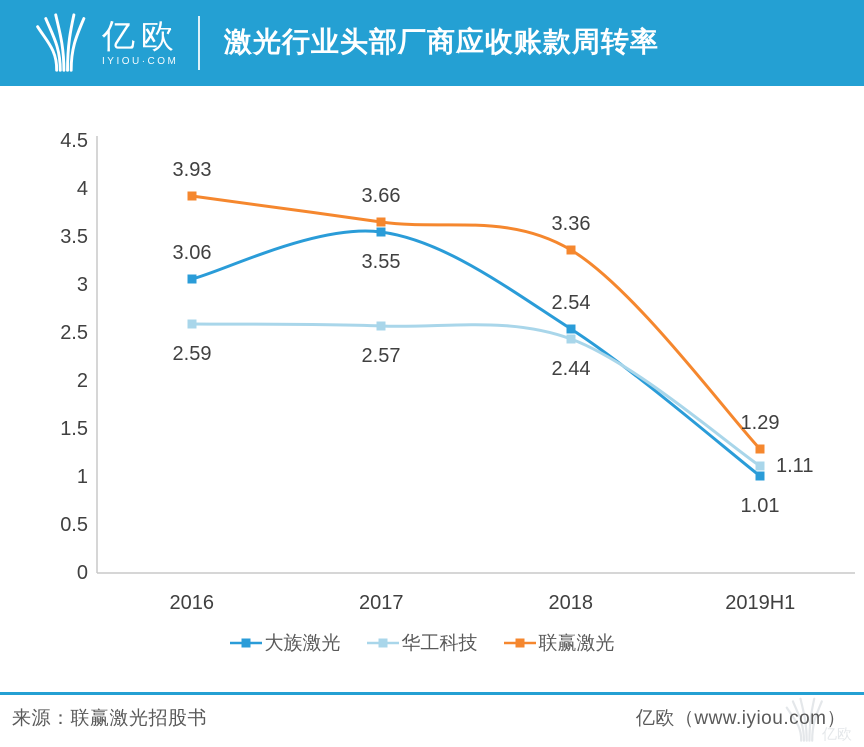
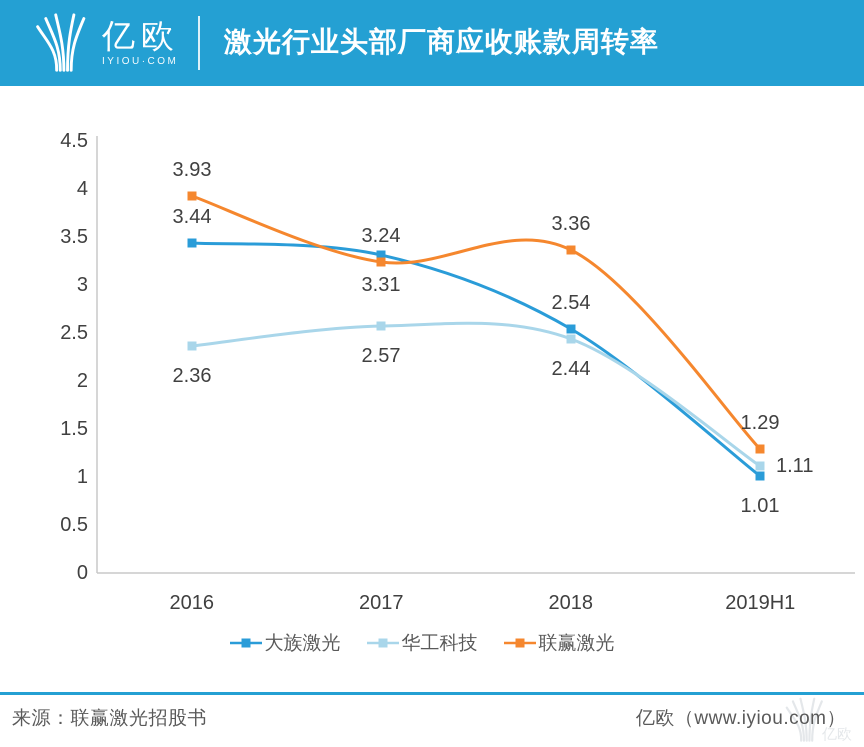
大族激光/2016: 3.06 -> 3.44
华工科技/2016: 2.59 -> 2.36
大族激光/2017: 3.55 -> 3.31
联赢激光/2017: 3.66 -> 3.24
